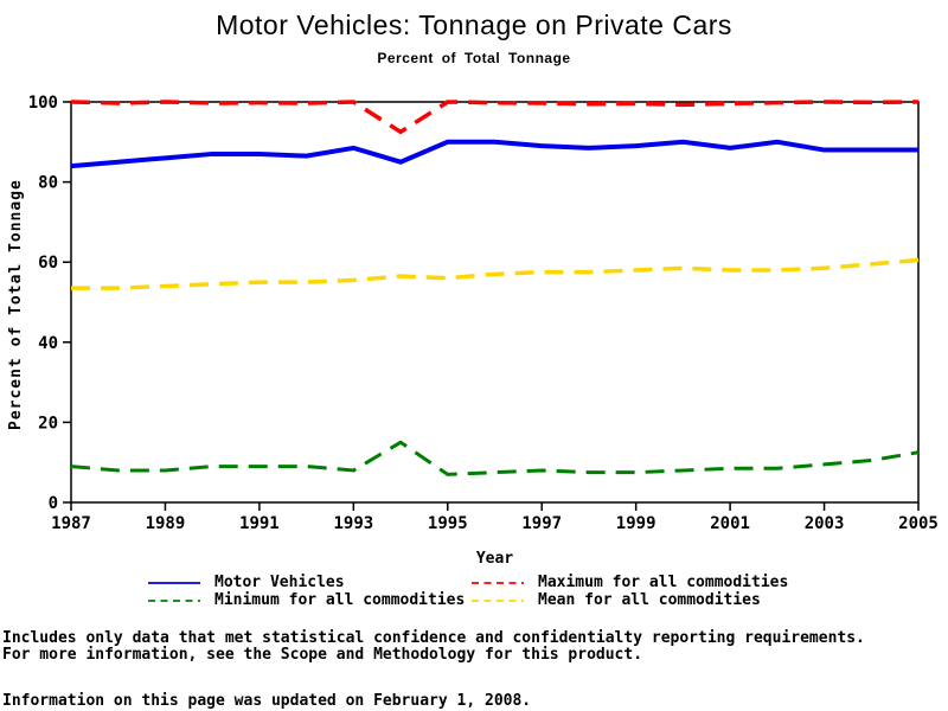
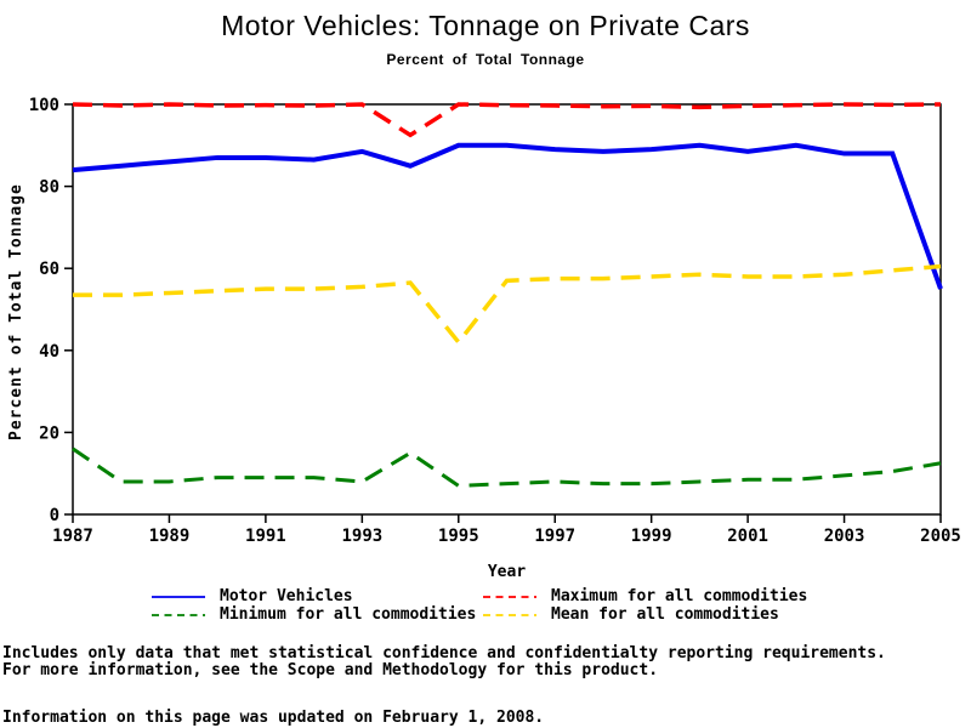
Minimum for all commodities/1987: 9 -> 16
Mean for all commodities/1995: 56 -> 42
Motor Vehicles/2005: 88 -> 55
